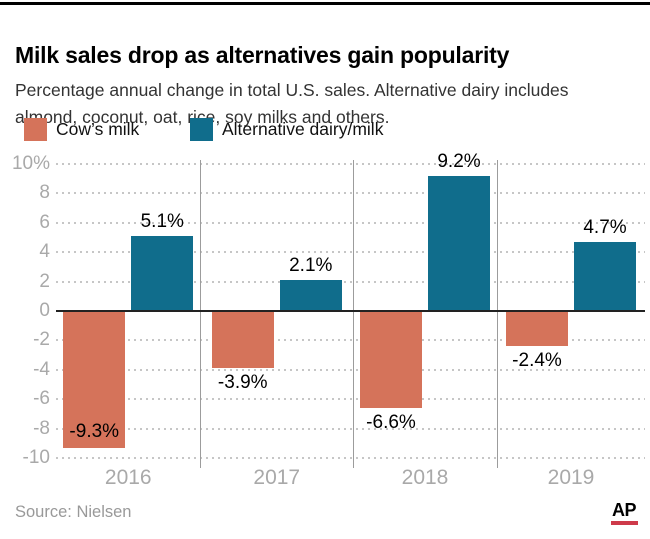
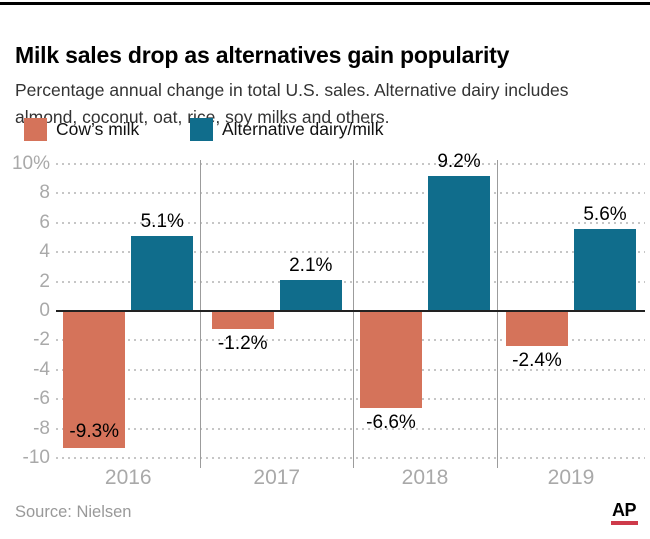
Cow’s milk/2017: -3.9% -> -1.2%
Alternative dairy/milk/2019: 4.7% -> 5.6%
